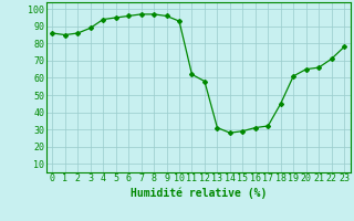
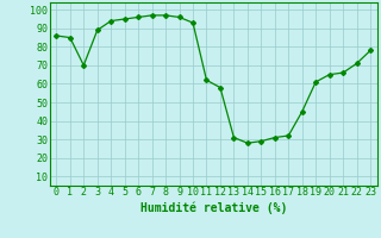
2: 86 -> 70
